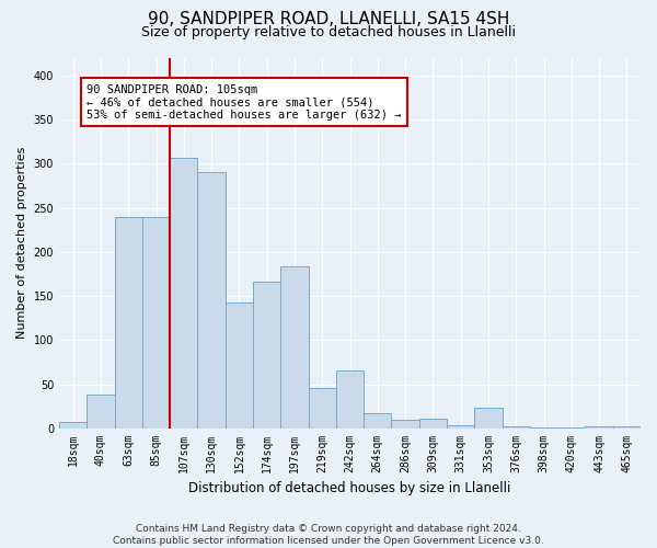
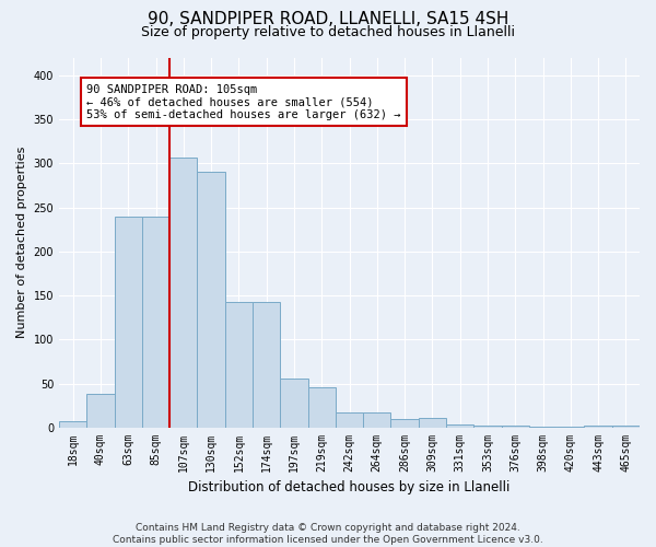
174sqm: 166 -> 143
197sqm: 184 -> 56
242sqm: 66 -> 18
353sqm: 24 -> 2
